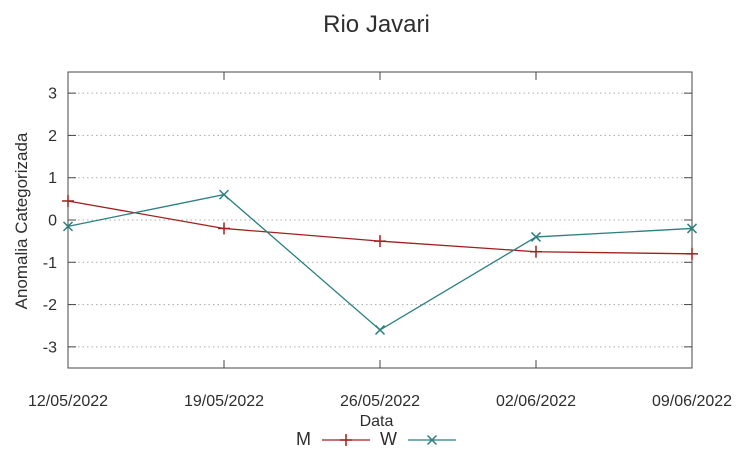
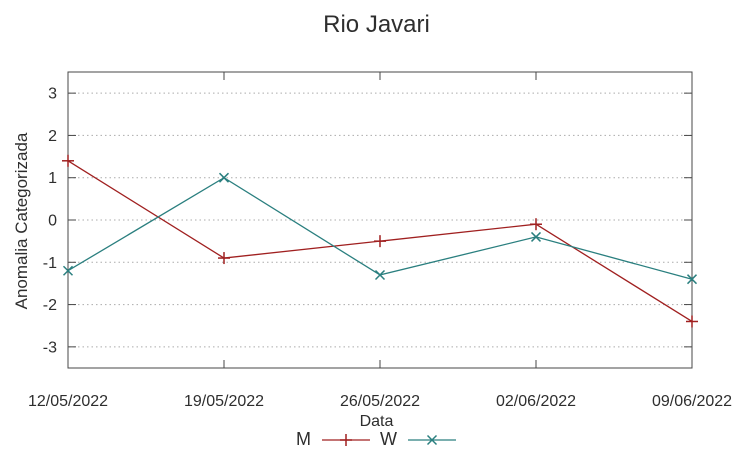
M/12/05/2022: 0.5 -> 1.4
W/12/05/2022: -0.1 -> -1.2
M/19/05/2022: -0.2 -> -0.9
W/19/05/2022: 0.6 -> 1.0
W/26/05/2022: -2.6 -> -1.3
M/02/06/2022: -0.8 -> -0.1
M/09/06/2022: -0.8 -> -2.4
W/09/06/2022: -0.2 -> -1.4
